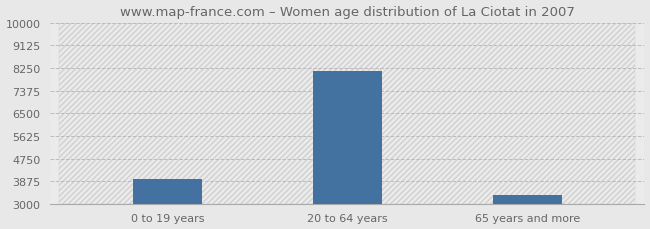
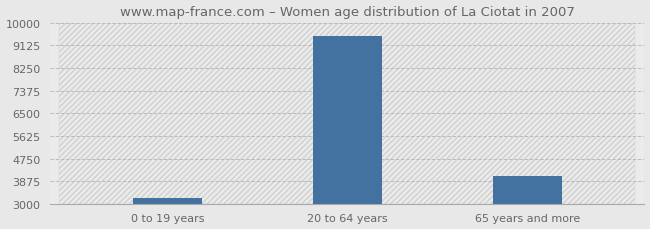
0 to 19 years: 3950 -> 3230
20 to 64 years: 8150 -> 9480
65 years and more: 3350 -> 4080
